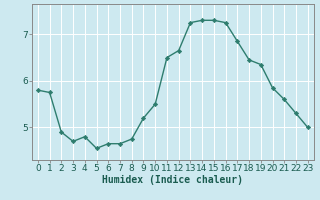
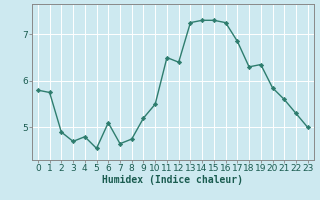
6: 4.65 -> 5.10
12: 6.65 -> 6.40
18: 6.45 -> 6.30
